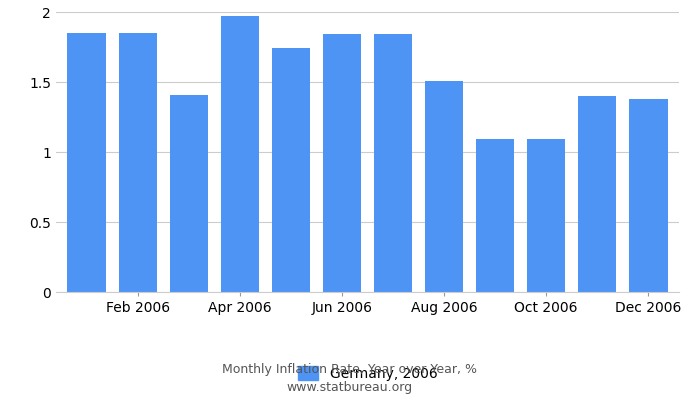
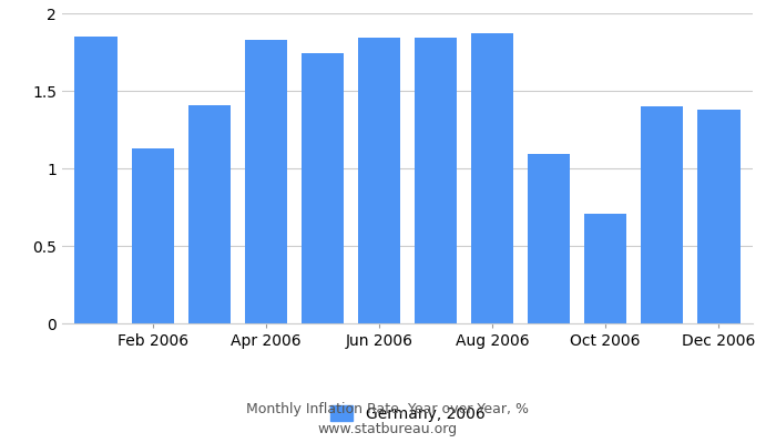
Feb 2006: 1.85 -> 1.13
Apr 2006: 1.97 -> 1.83
Aug 2006: 1.51 -> 1.87
Oct 2006: 1.09 -> 0.71
